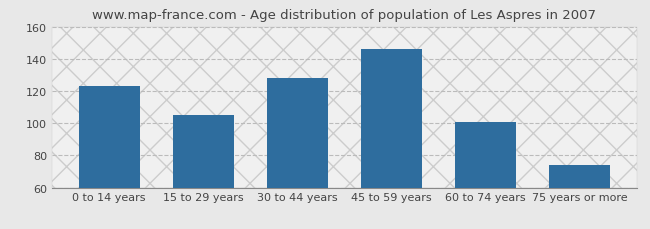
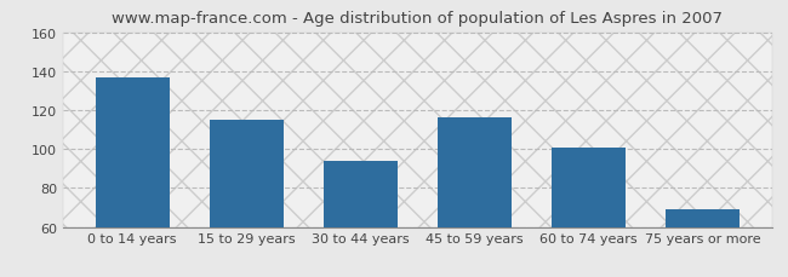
0 to 14 years: 123 -> 137
15 to 29 years: 105 -> 115
30 to 44 years: 128 -> 94
45 to 59 years: 146 -> 116
75 years or more: 74 -> 69
